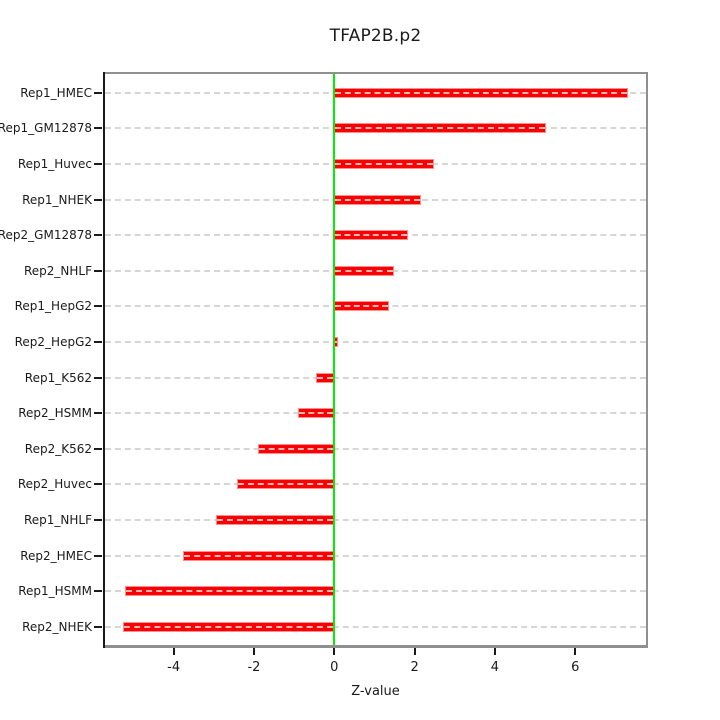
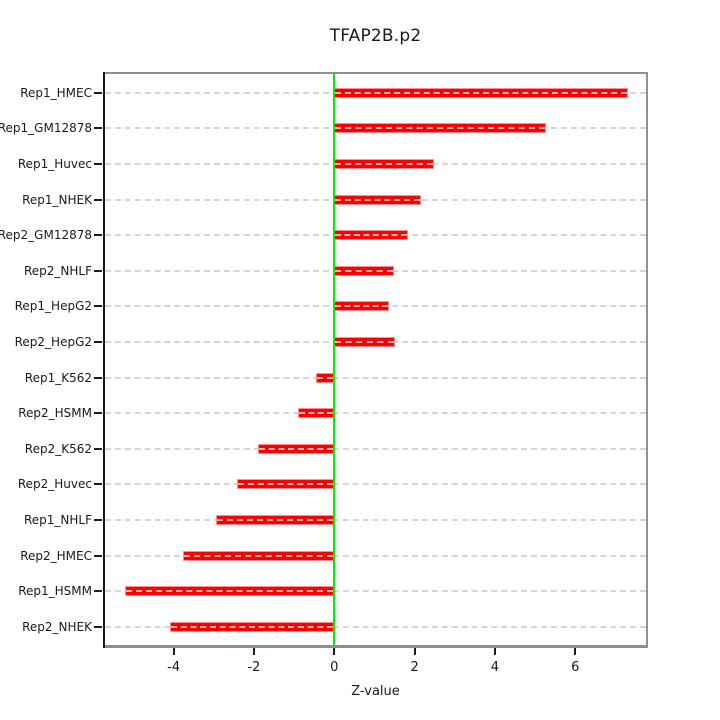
Rep2_HepG2: 0.1 -> 1.5
Rep2_NHEK: -5.2 -> -4.1
